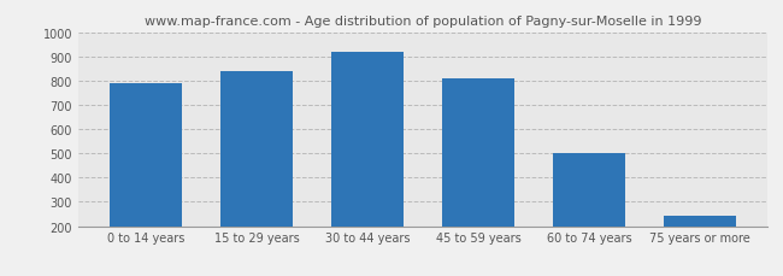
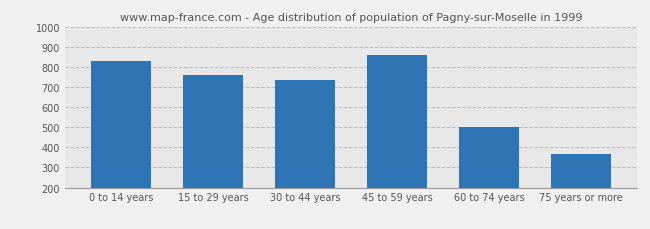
0 to 14 years: 790 -> 830
15 to 29 years: 838 -> 760
30 to 44 years: 919 -> 735
45 to 59 years: 810 -> 860
75 years or more: 245 -> 365
